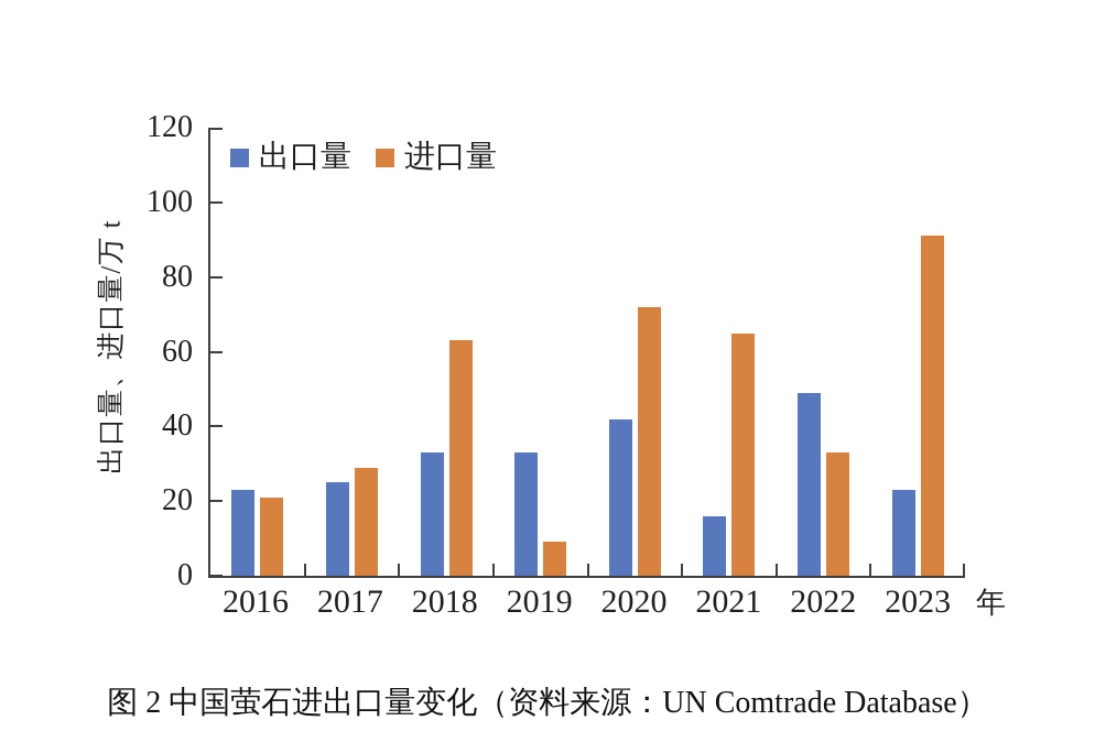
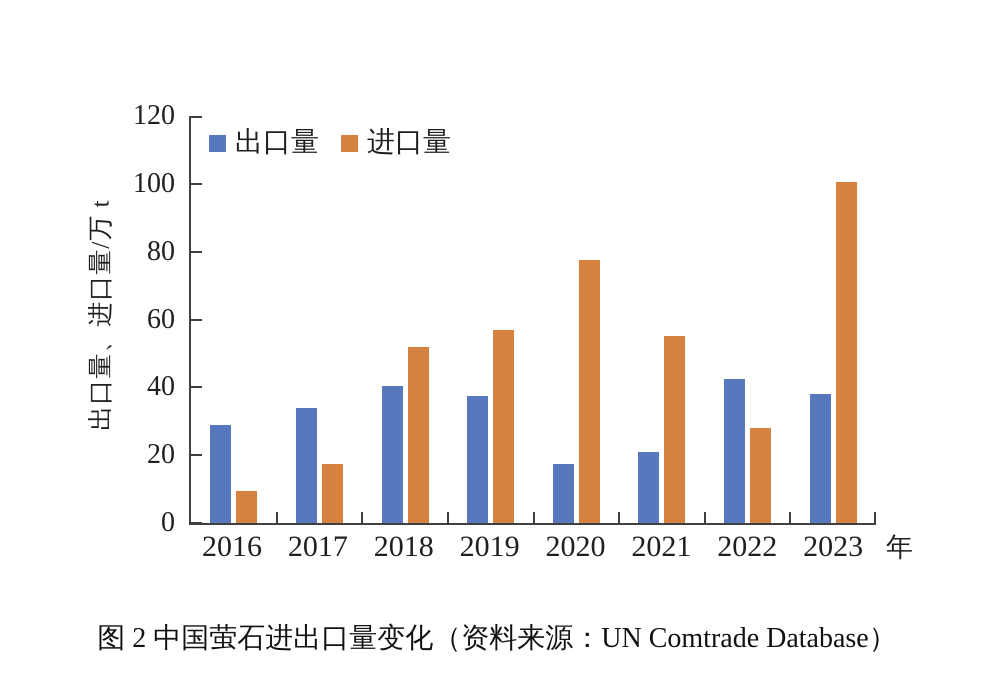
出口量/2016: 23 -> 29
进口量/2016: 21 -> 10
出口量/2017: 25 -> 34
进口量/2017: 29 -> 18
出口量/2018: 33 -> 40
进口量/2018: 63 -> 52
出口量/2019: 33 -> 38
进口量/2019: 9 -> 57
出口量/2020: 42 -> 18
进口量/2020: 72 -> 78
出口量/2021: 16 -> 21
进口量/2021: 65 -> 55
出口量/2022: 49 -> 42
进口量/2022: 33 -> 28
出口量/2023: 23 -> 38
进口量/2023: 91 -> 100
